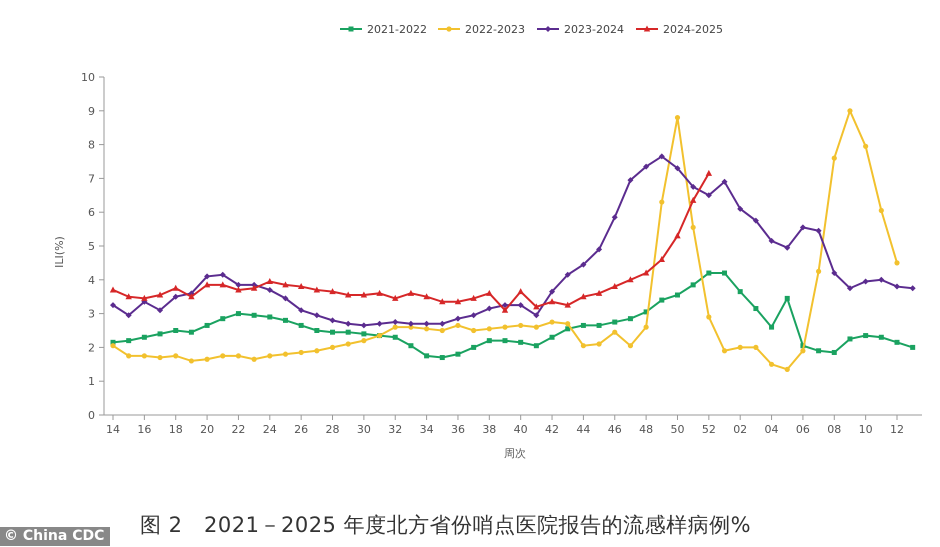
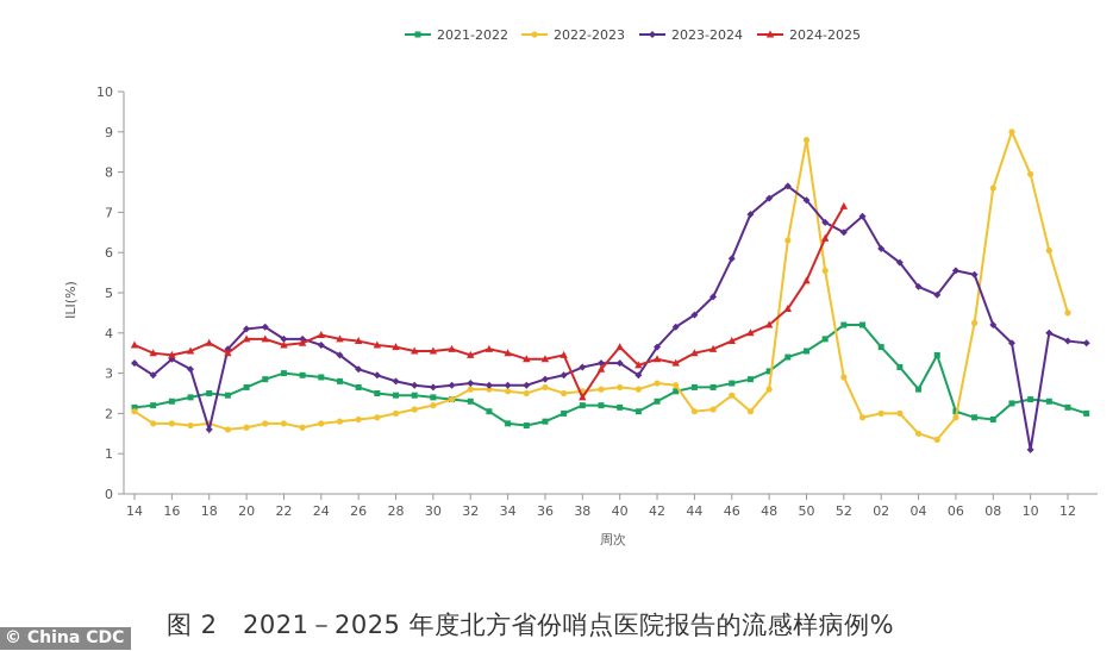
2023-2024/18: 3.5 -> 1.6
2024-2025/38: 3.6 -> 2.4
2023-2024/10: 4.0 -> 1.1
